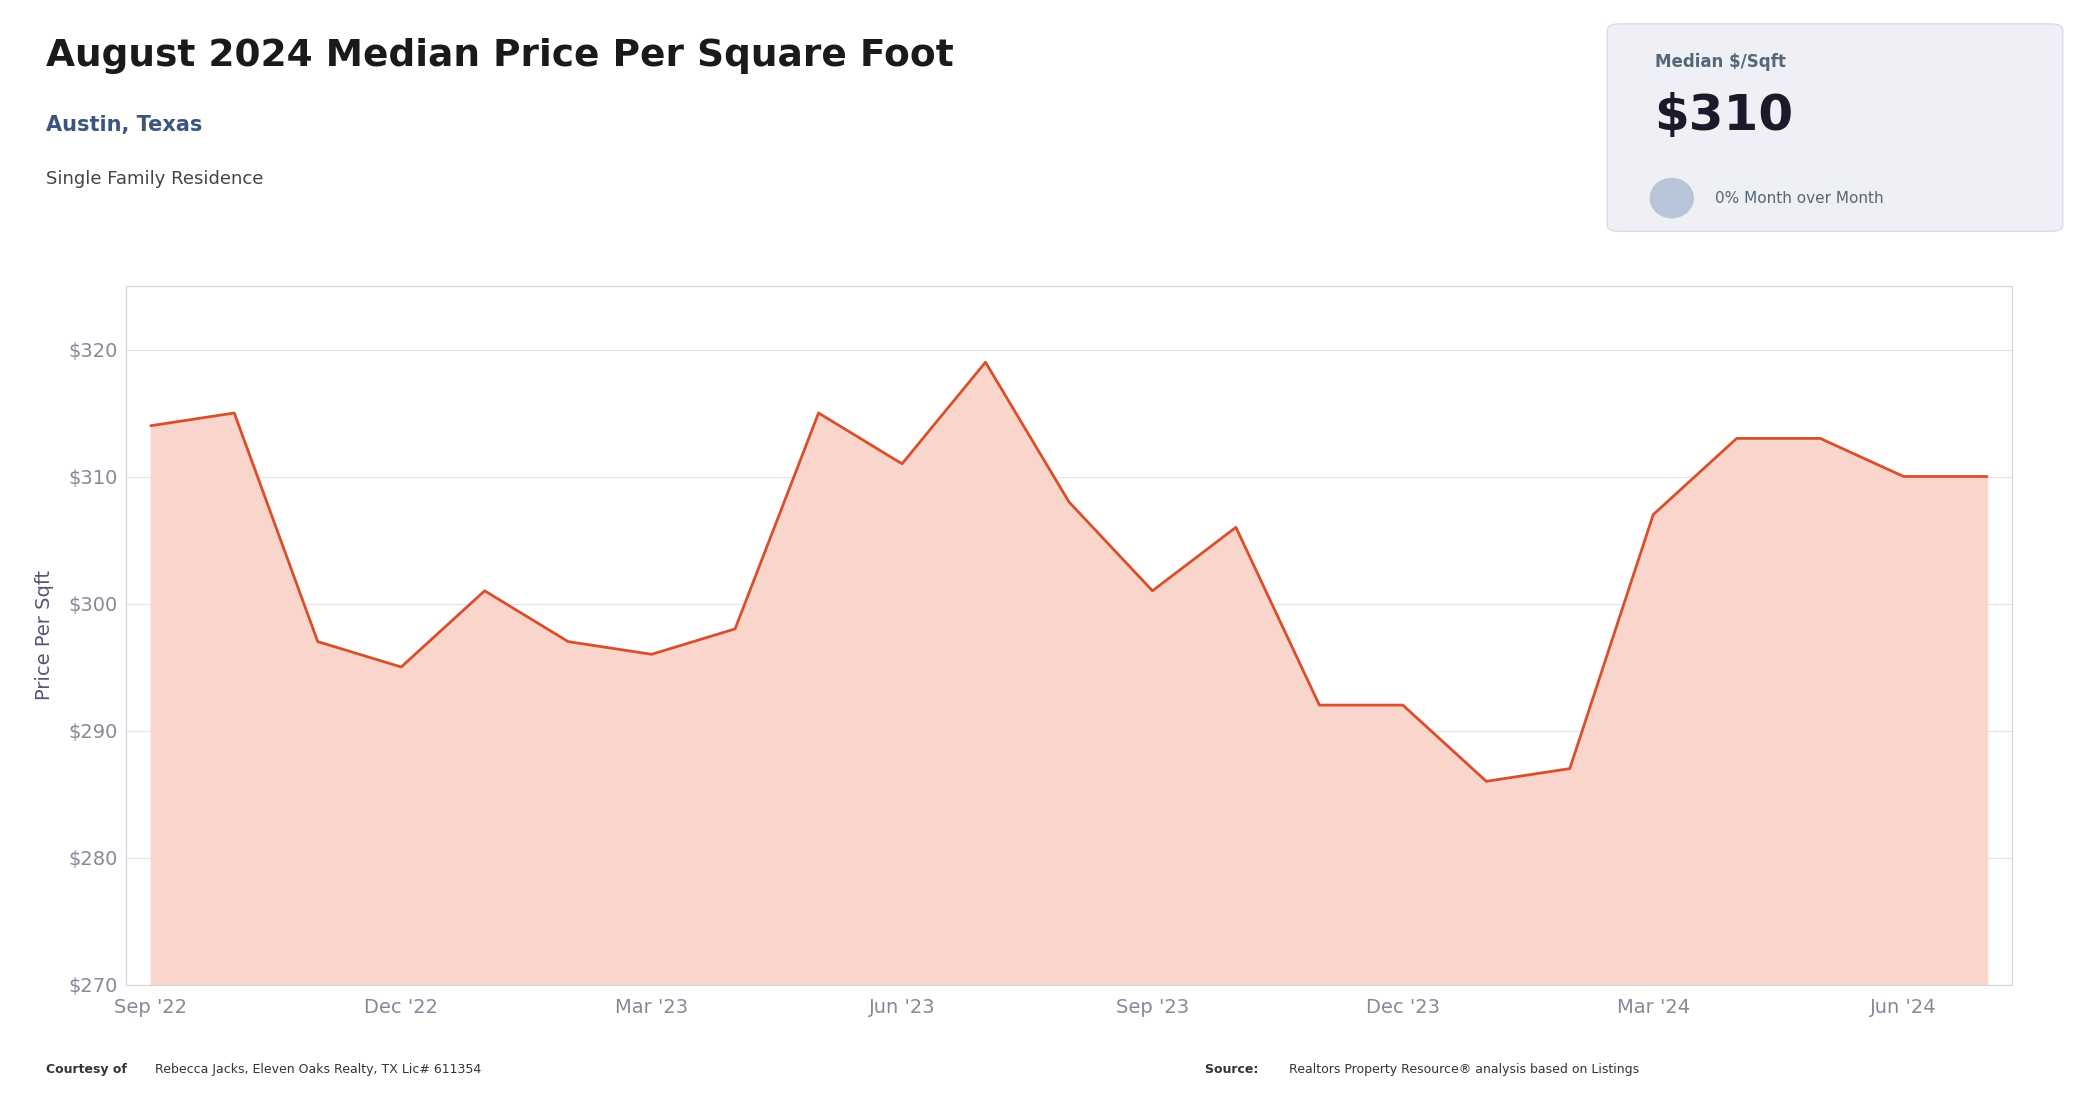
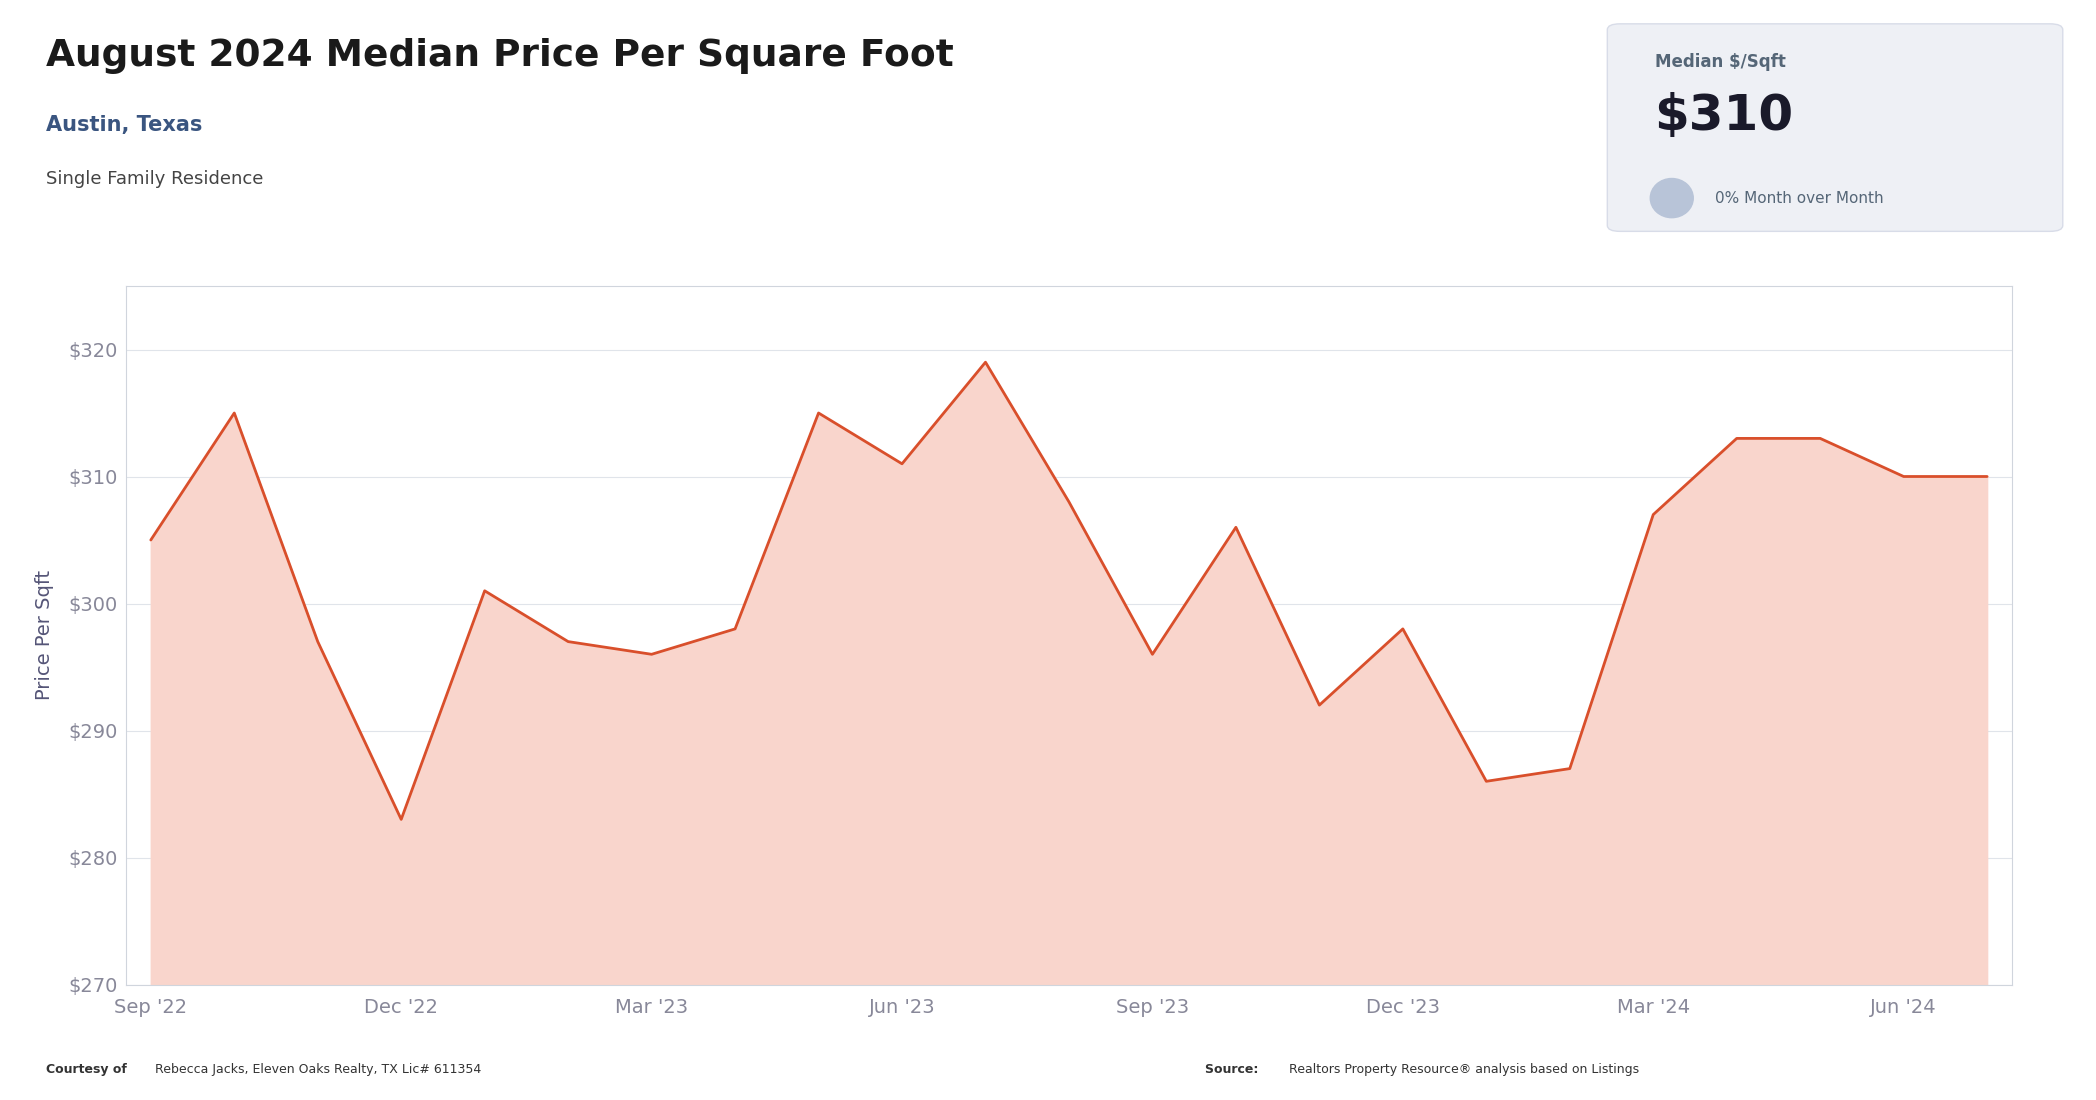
Sep '22: $314 -> $305
Dec '22: $295 -> $283
Sep '23: $301 -> $296
Dec '23: $292 -> $298
